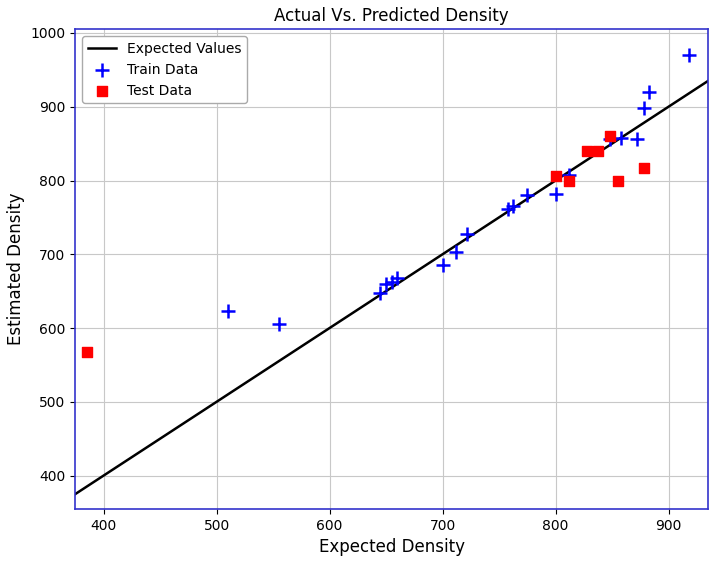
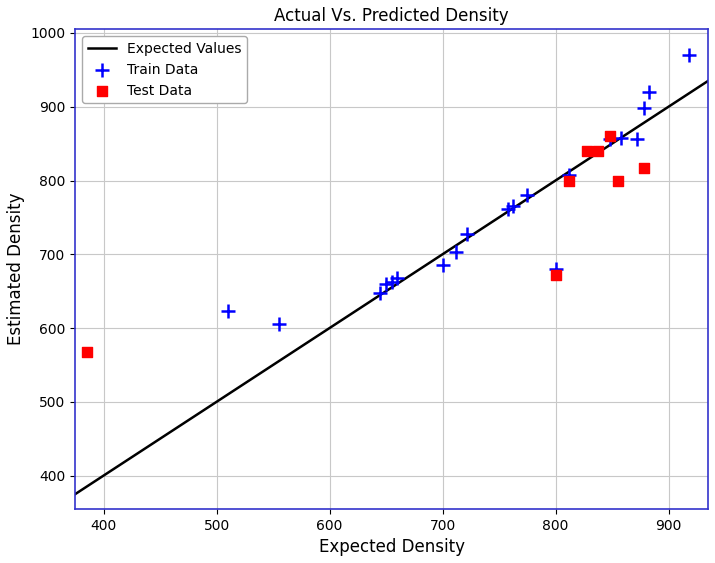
Train Data/800: 782 -> 680
Test Data/800: 806 -> 672
